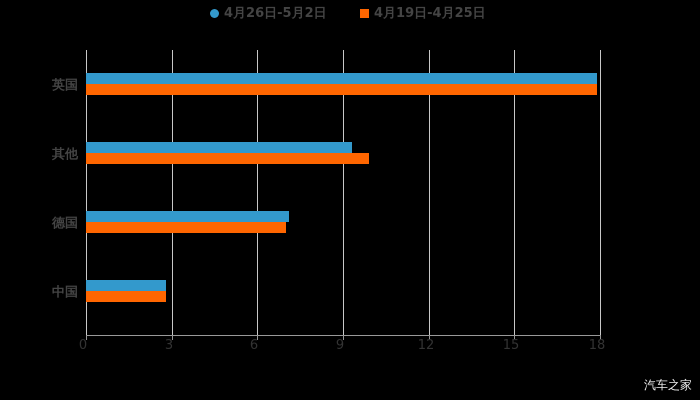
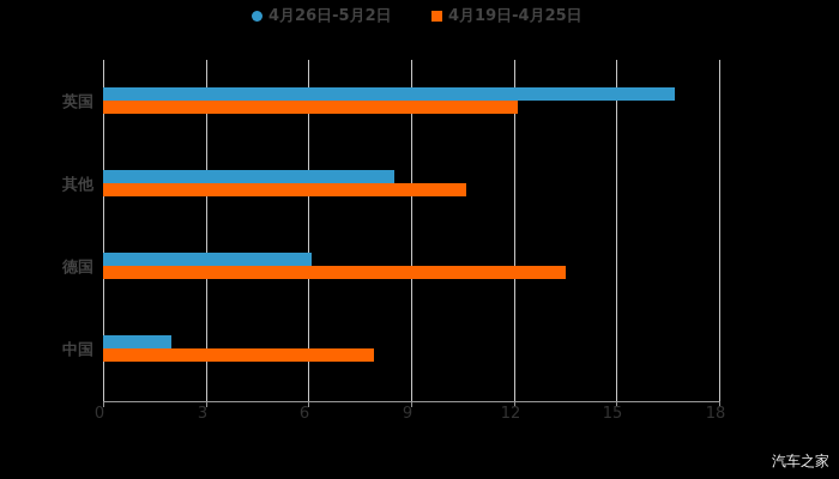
4月26日-5月2日/英国: 17.9 -> 16.7
4月19日-4月25日/英国: 17.9 -> 12.1
4月26日-5月2日/其他: 9.3 -> 8.5
4月19日-4月25日/其他: 9.9 -> 10.6
4月26日-5月2日/德国: 7.1 -> 6.1
4月19日-4月25日/德国: 7.0 -> 13.5
4月26日-5月2日/中国: 2.8 -> 2.0
4月19日-4月25日/中国: 2.8 -> 7.9
